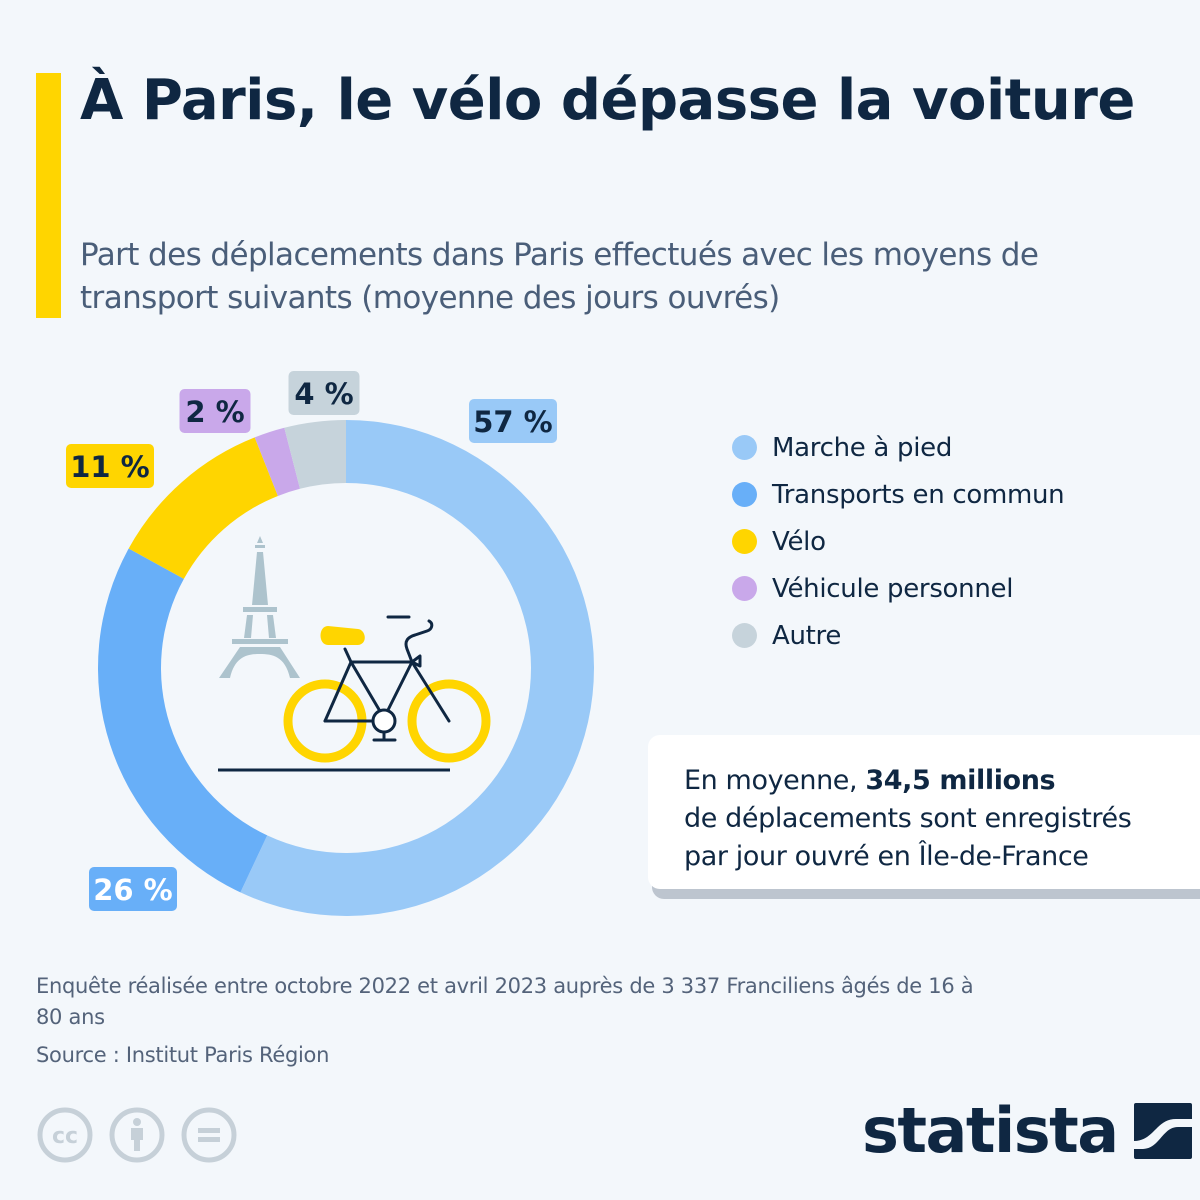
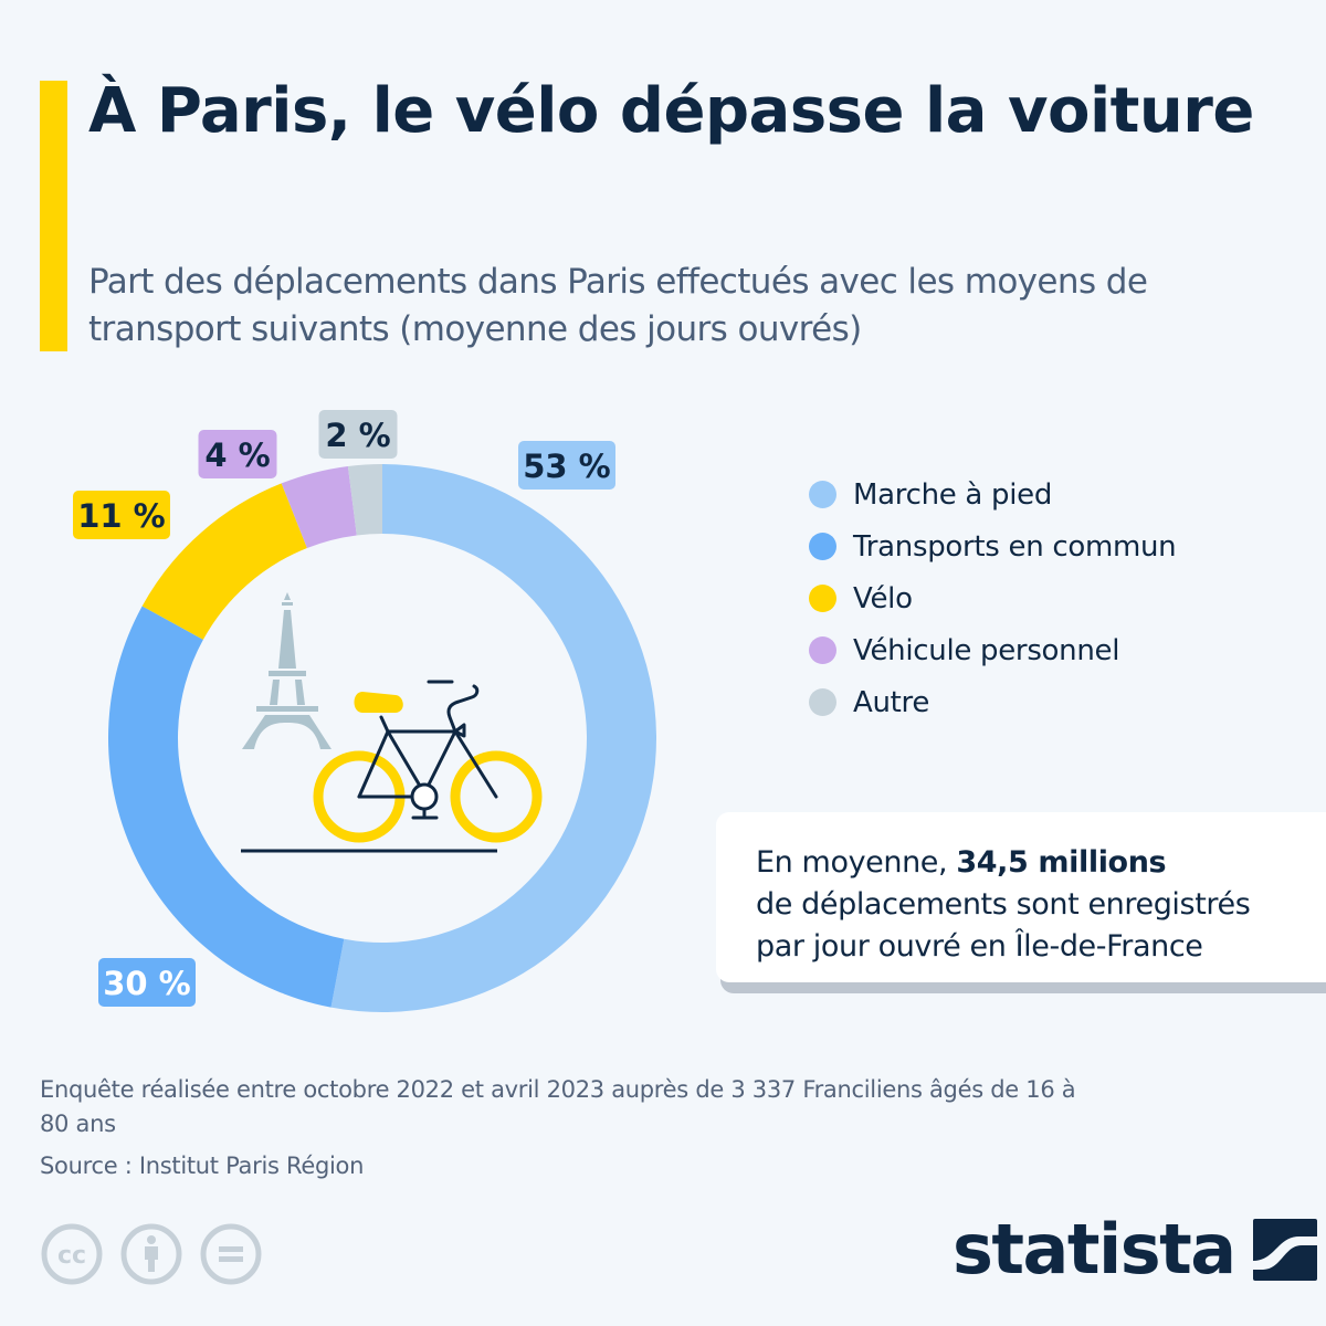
Marche à pied: 57 -> 53
Transports en commun: 26 -> 30
Véhicule personnel: 2 -> 4
Autre: 4 -> 2
